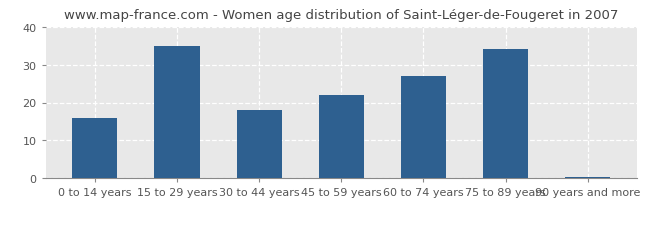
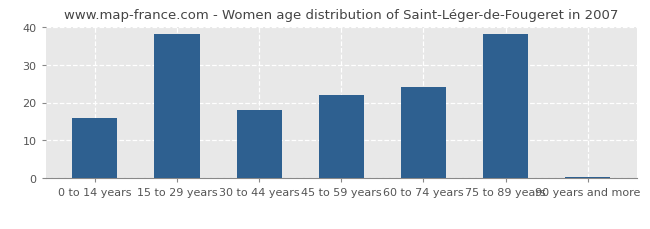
15 to 29 years: 35.0 -> 38.0
60 to 74 years: 27.0 -> 24.0
75 to 89 years: 34.0 -> 38.0
